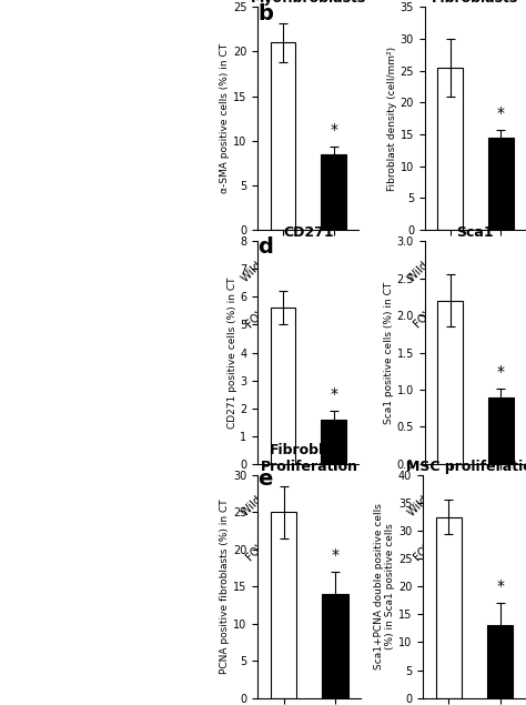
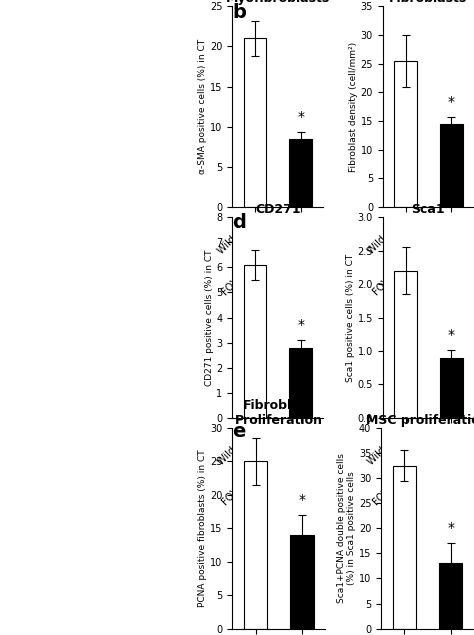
CD271/Wild type: 5.6 -> 6.1
CD271/FOXO1 deleted in KC: 1.6 -> 2.8
